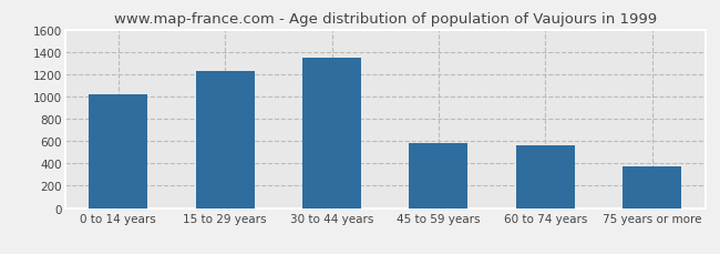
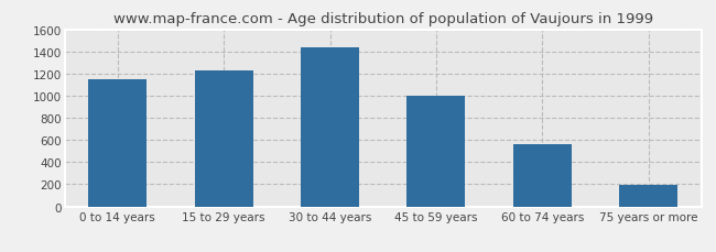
0 to 14 years: 1020 -> 1150
30 to 44 years: 1350 -> 1440
45 to 59 years: 580 -> 1000
75 years or more: 370 -> 190
